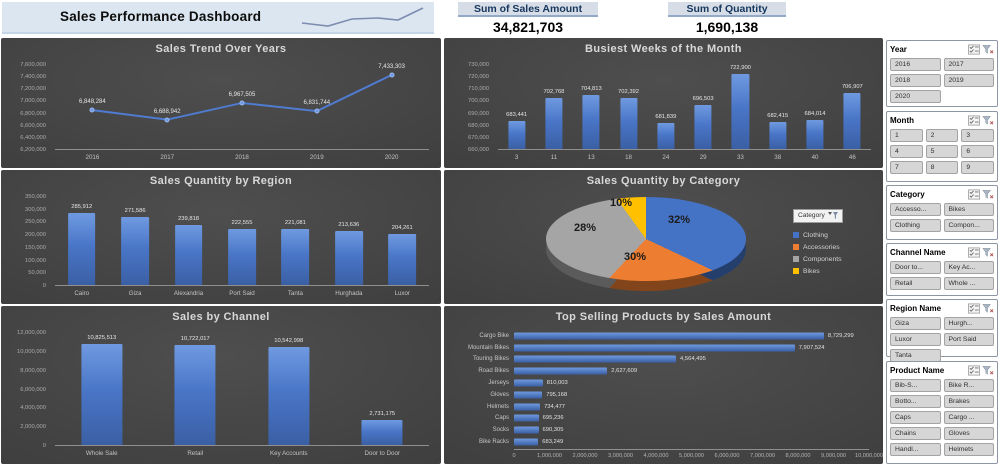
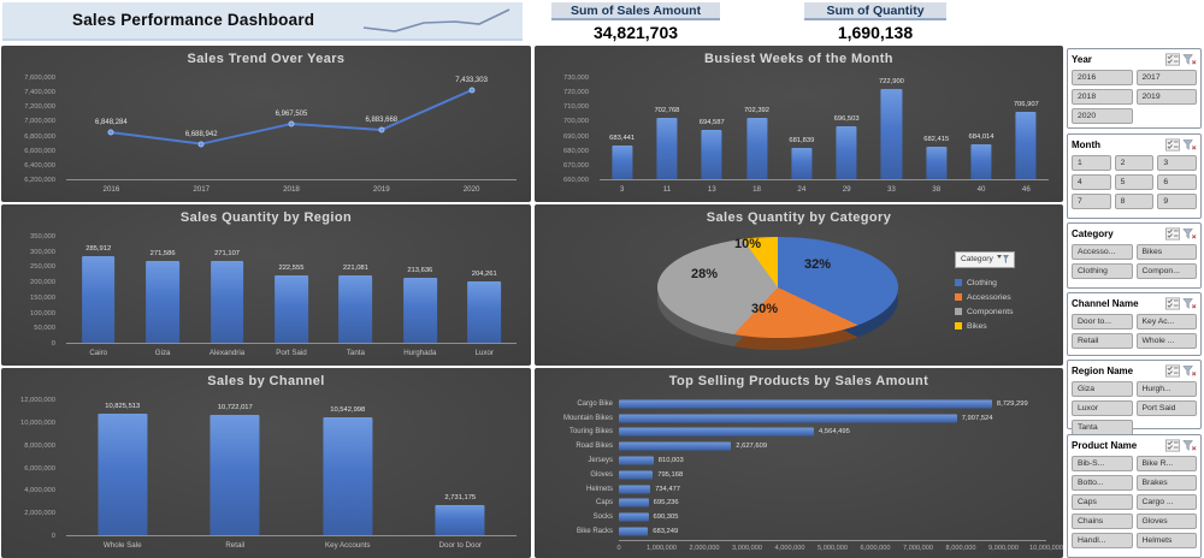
Sales Trend Over Years/2019: 6,831,744 -> 6,883,668
Busiest Weeks of the Month/13: 704,813 -> 694,587
Sales Quantity by Region/Alexandria: 239,818 -> 271,107
